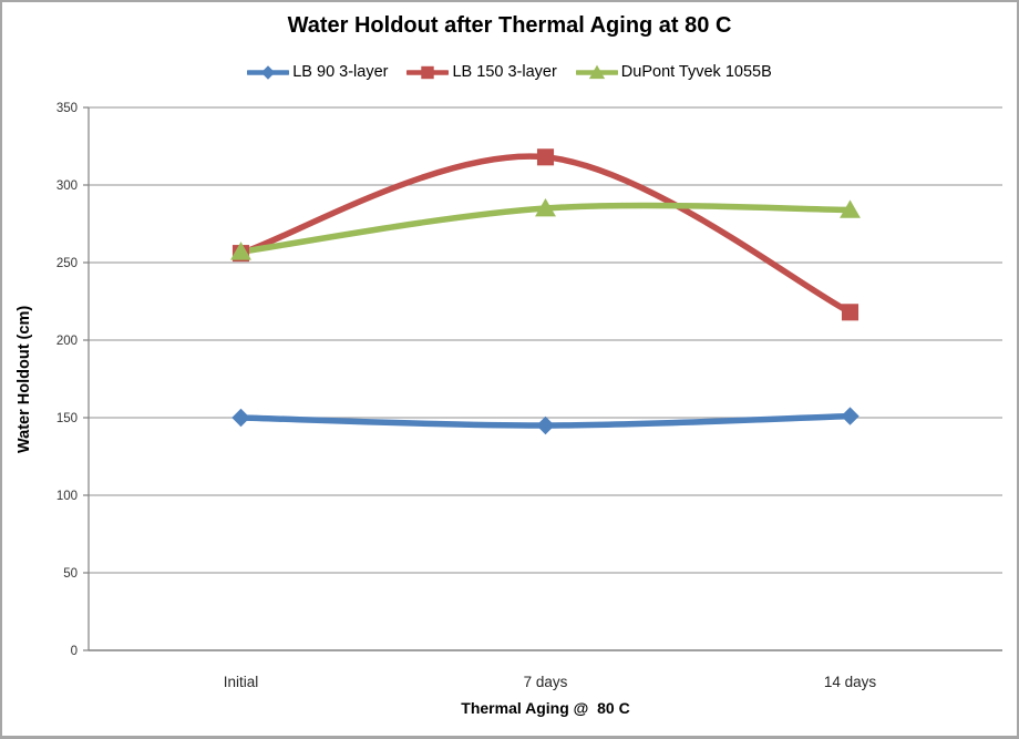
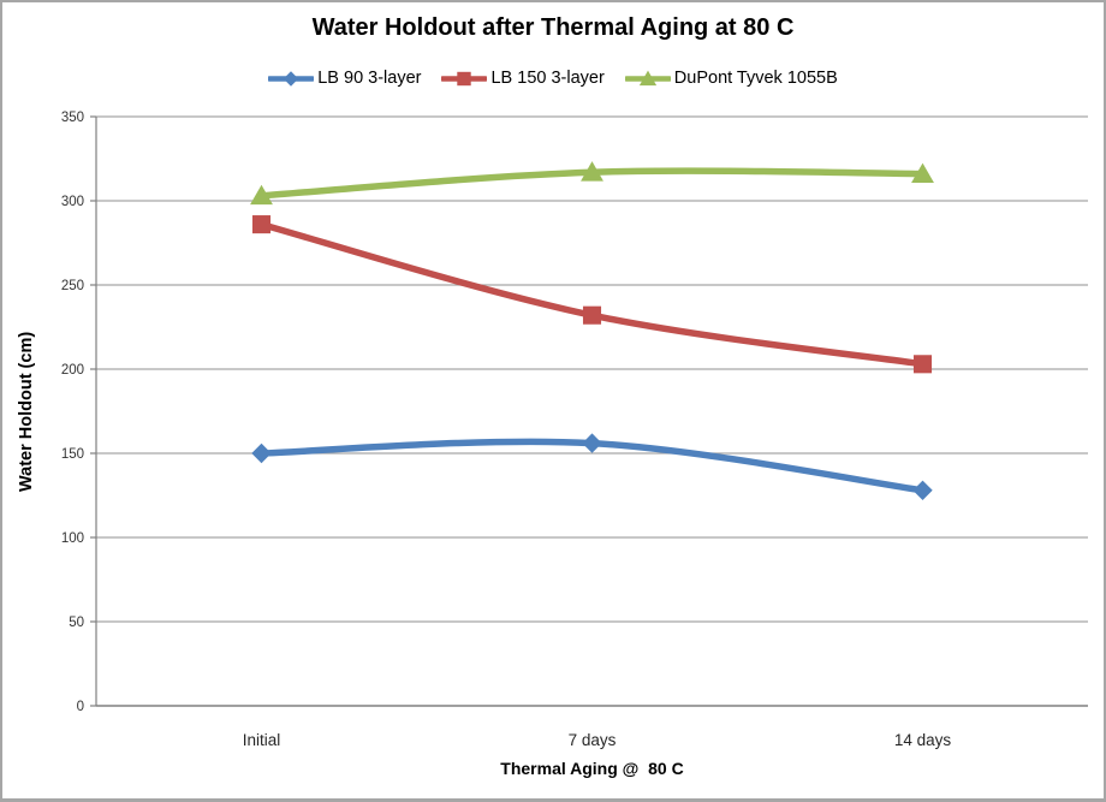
LB 150 3-layer/Initial: 256 -> 286
DuPont Tyvek 1055B/Initial: 257 -> 303
LB 90 3-layer/7 days: 145 -> 156
LB 150 3-layer/7 days: 318 -> 232
DuPont Tyvek 1055B/7 days: 285 -> 317
LB 90 3-layer/14 days: 151 -> 128
LB 150 3-layer/14 days: 218 -> 203
DuPont Tyvek 1055B/14 days: 284 -> 316
